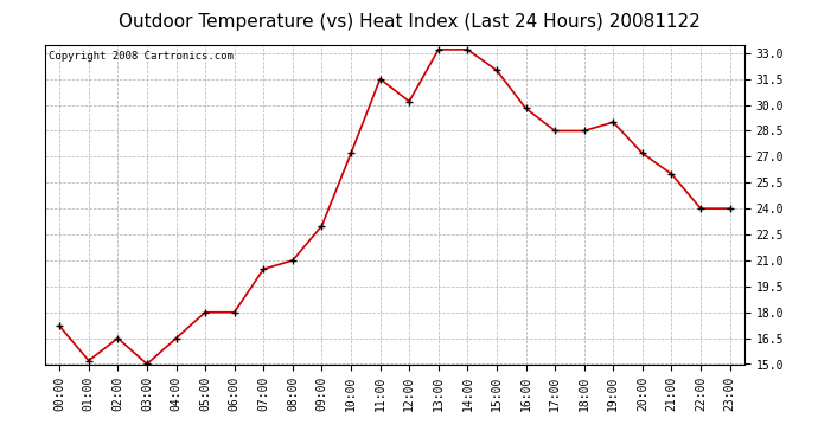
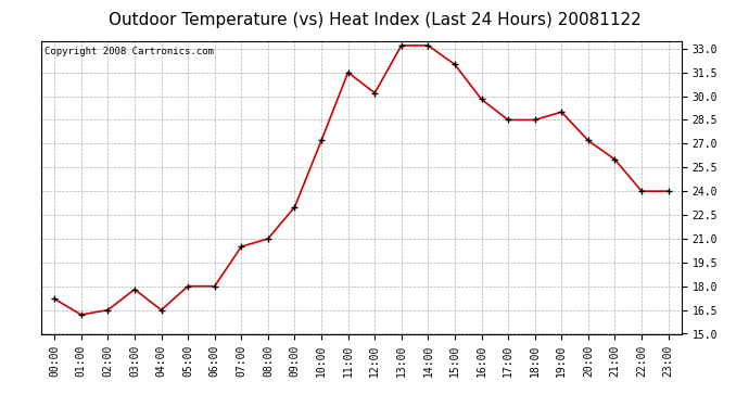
01:00: 15.2 -> 16.2
03:00: 15.0 -> 17.8
